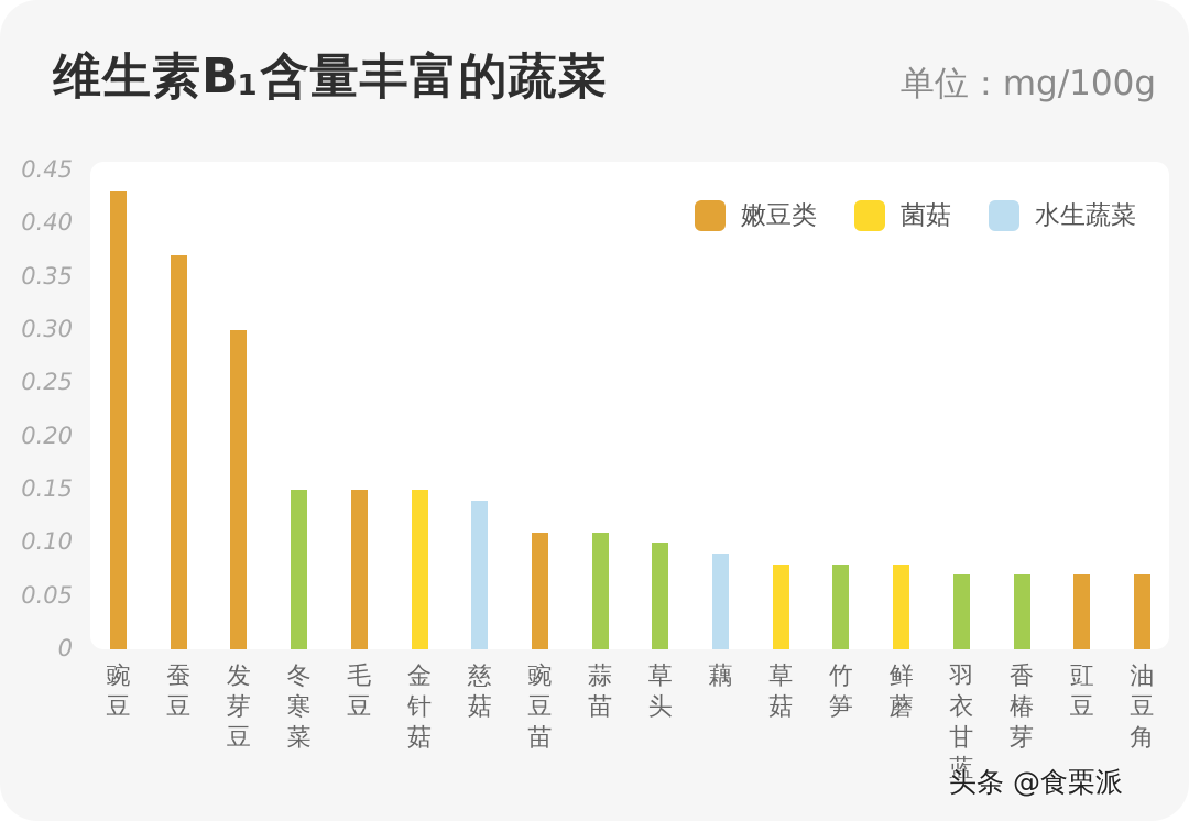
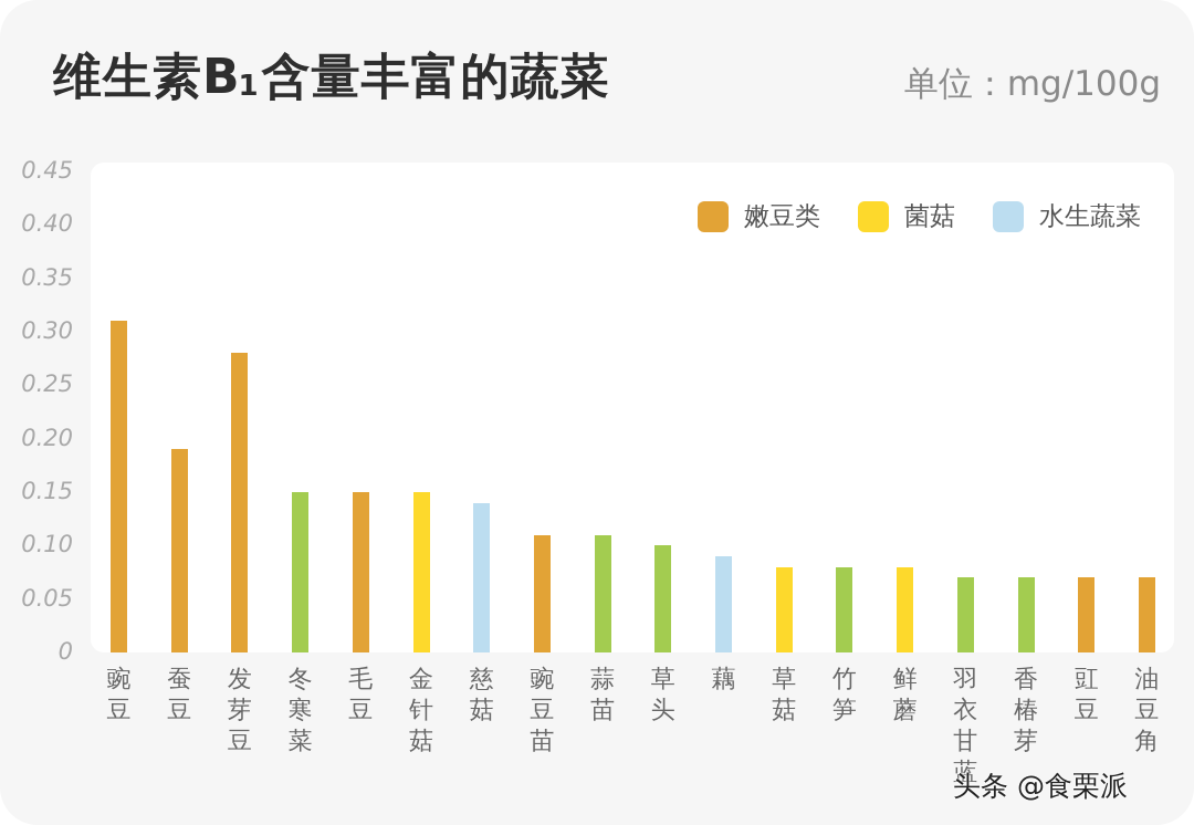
豌豆: 0.43 -> 0.31
蚕豆: 0.37 -> 0.19
发芽豆: 0.30 -> 0.28
